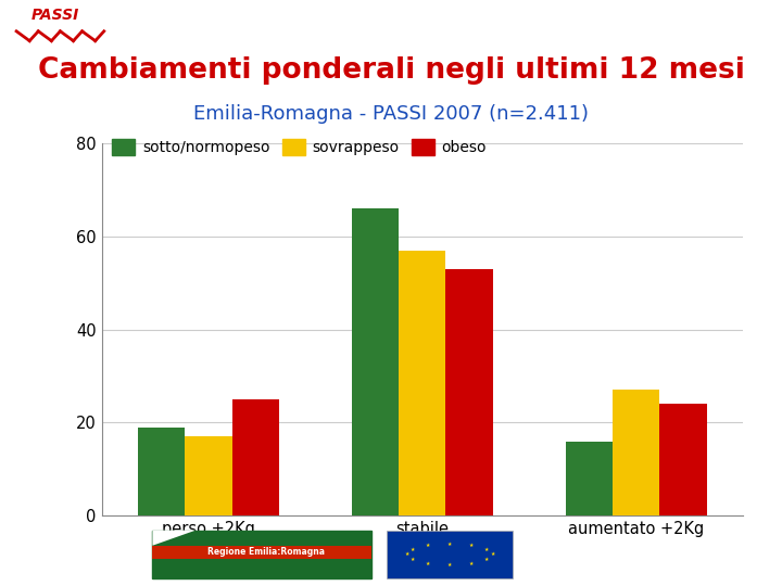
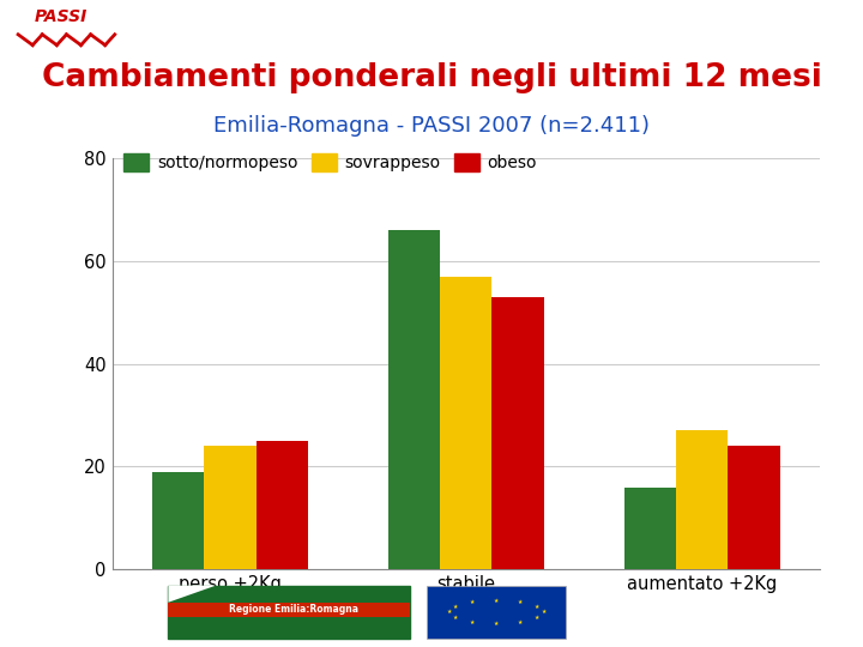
sovrappeso/perso +2Kg: 17 -> 24
